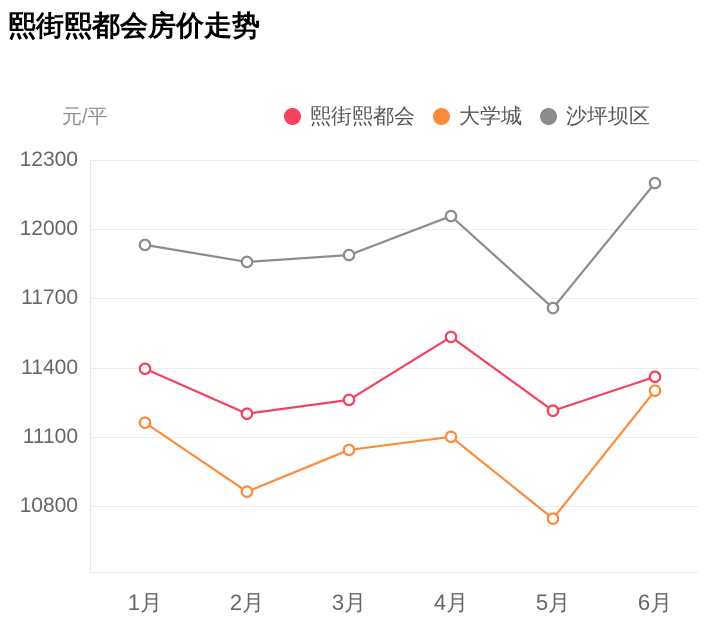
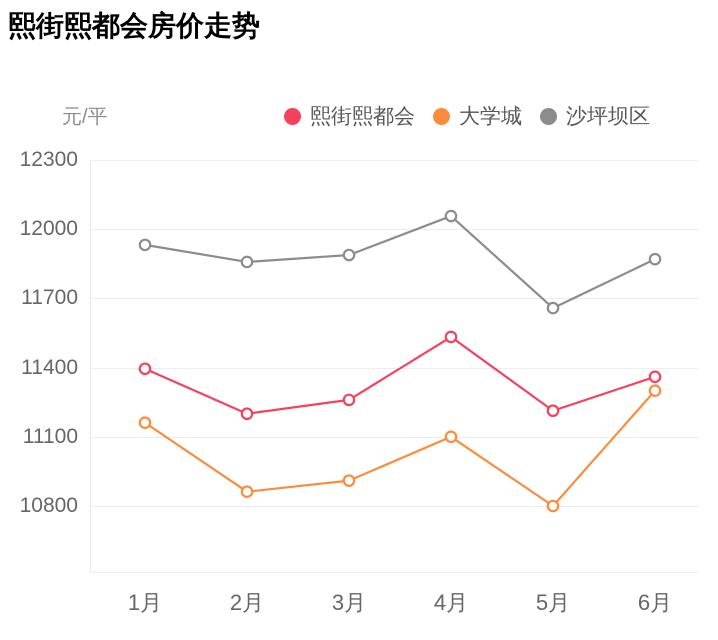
大学城/3月: 11040 -> 10910
大学城/5月: 10740 -> 10800
沙坪坝区/6月: 12200 -> 11870
